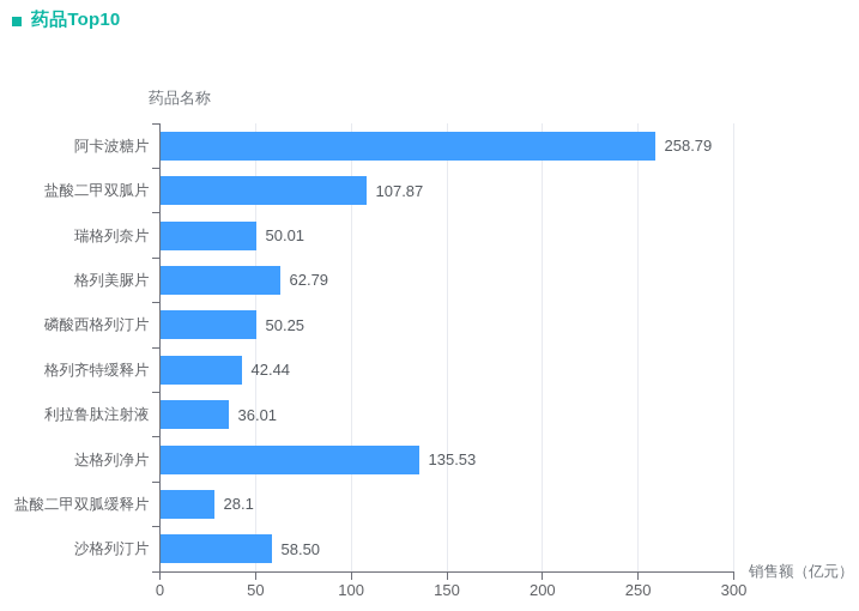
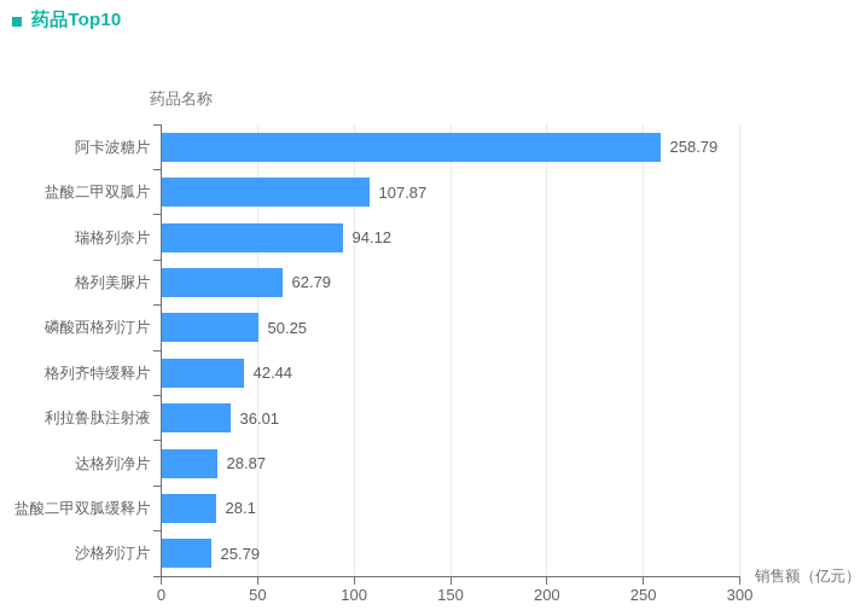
瑞格列奈片: 50.01 -> 94.12
达格列净片: 135.53 -> 28.87
沙格列汀片: 58.50 -> 25.79
